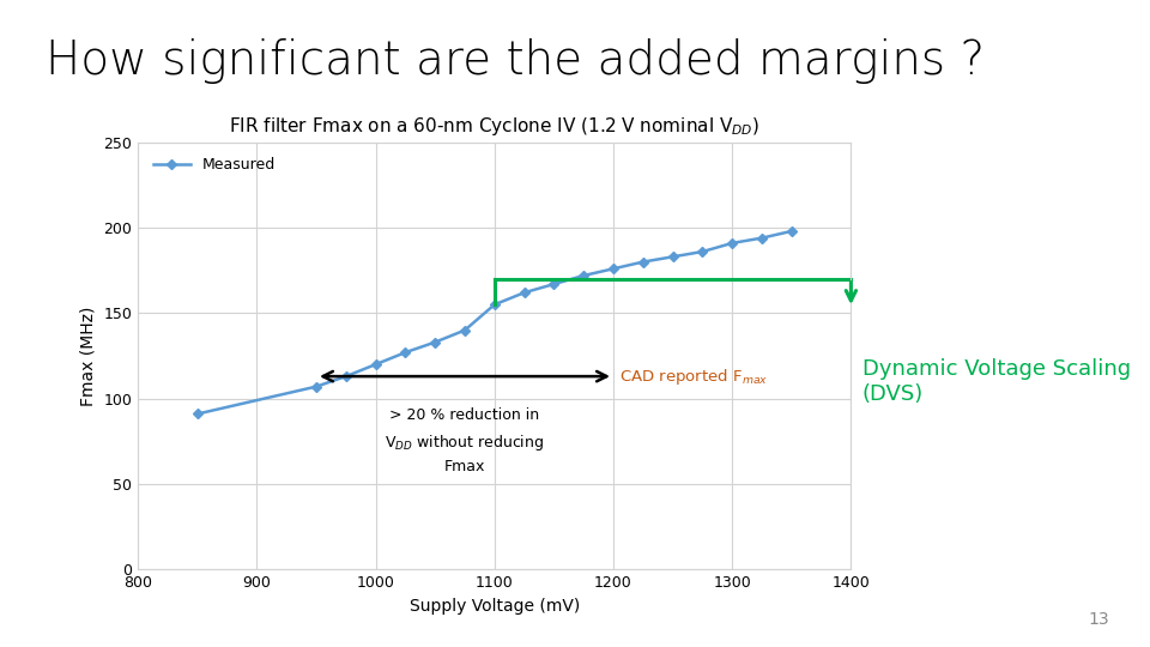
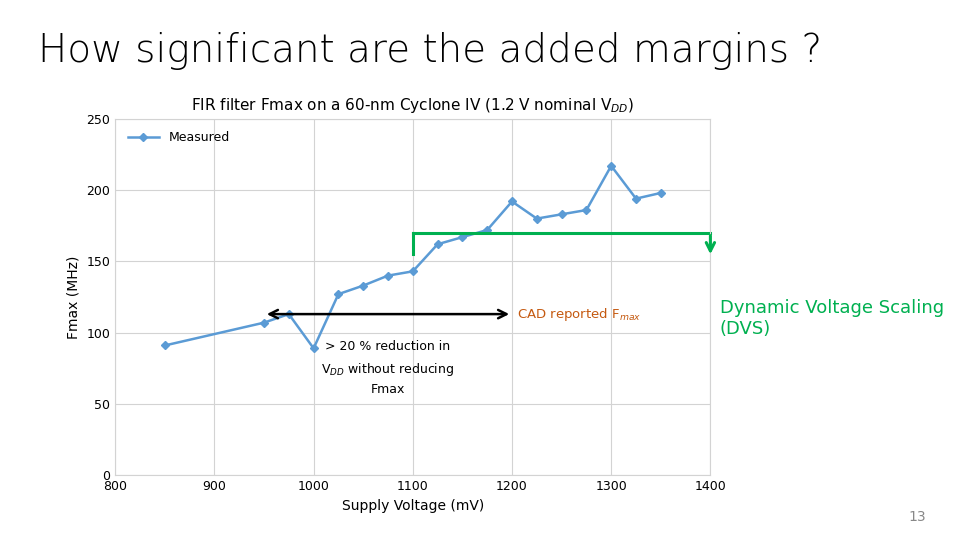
1000: 120 -> 89
1100: 155 -> 143
1200: 176 -> 192
1300: 191 -> 217
